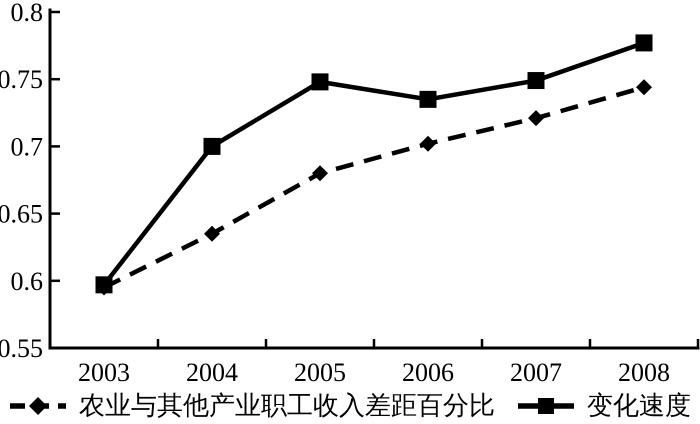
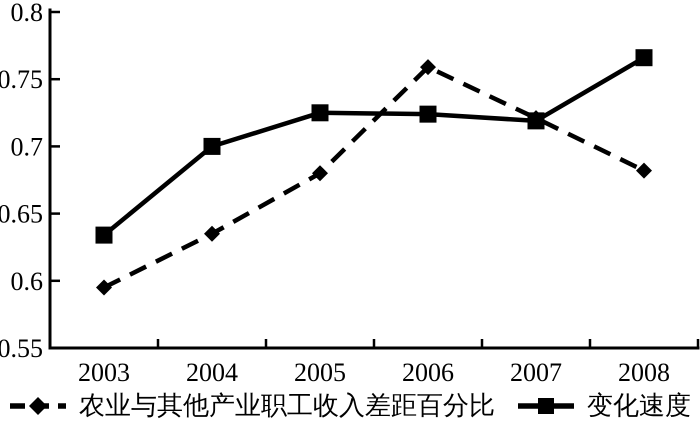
变化速度/2003: 0.597 -> 0.634
变化速度/2005: 0.748 -> 0.725
农业与其他产业职工收入差距百分比/2006: 0.702 -> 0.759
变化速度/2006: 0.735 -> 0.724
变化速度/2007: 0.749 -> 0.719
农业与其他产业职工收入差距百分比/2008: 0.744 -> 0.682
变化速度/2008: 0.777 -> 0.766
